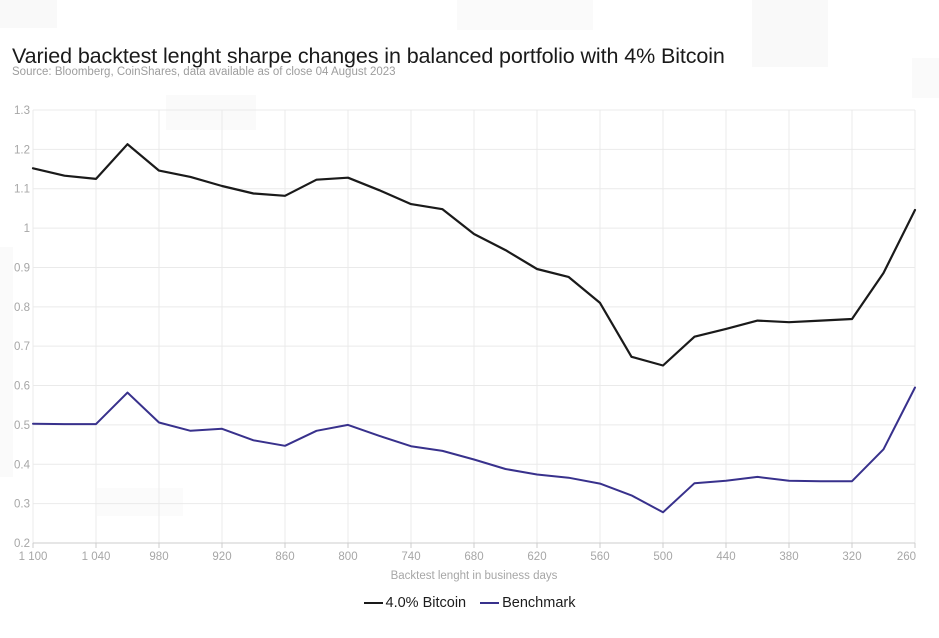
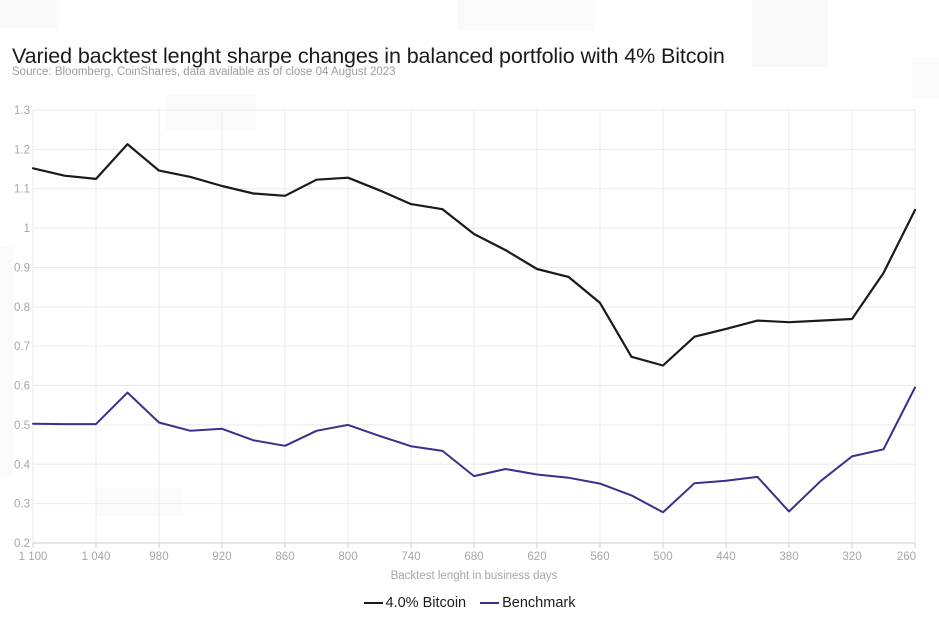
Benchmark/680: 0.41 -> 0.37
Benchmark/380: 0.36 -> 0.28
Benchmark/320: 0.36 -> 0.42
